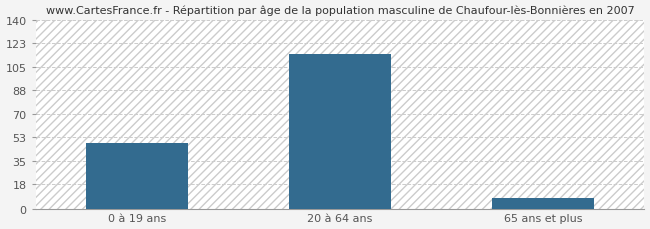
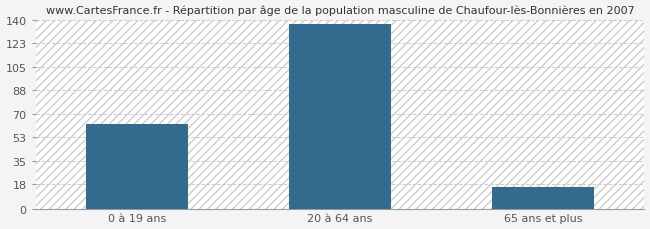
0 à 19 ans: 49 -> 63
20 à 64 ans: 115 -> 137
65 ans et plus: 8 -> 16
